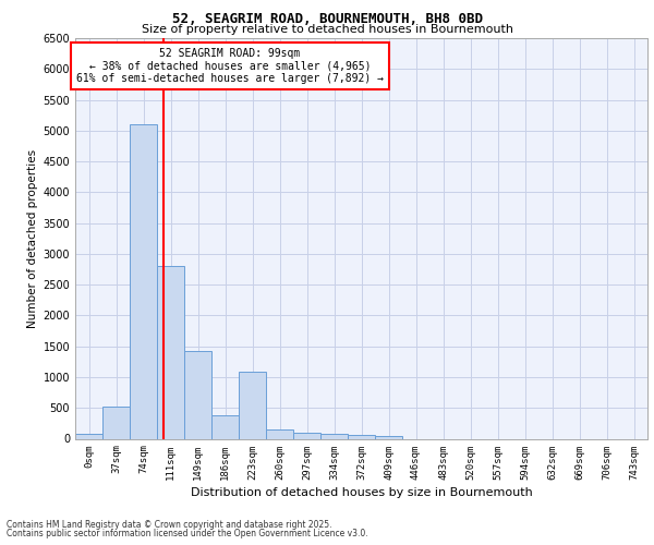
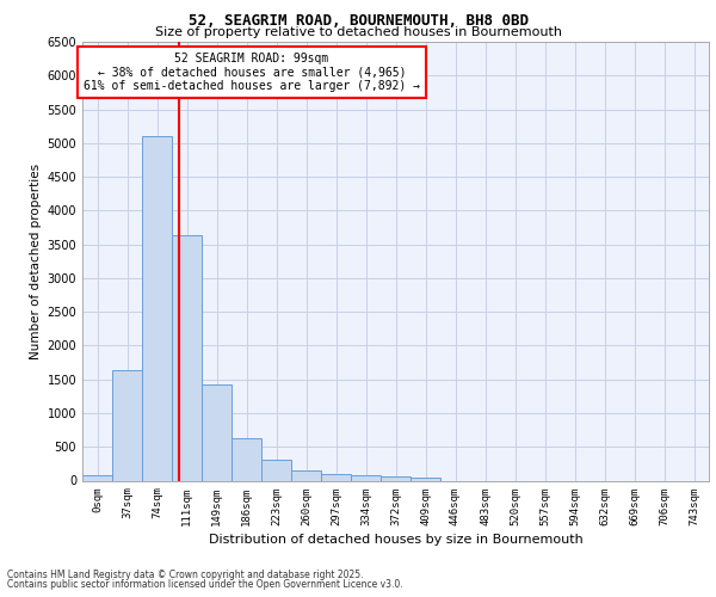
37sqm: 520 -> 1640
111sqm: 2800 -> 3640
186sqm: 380 -> 620
223sqm: 1080 -> 310
